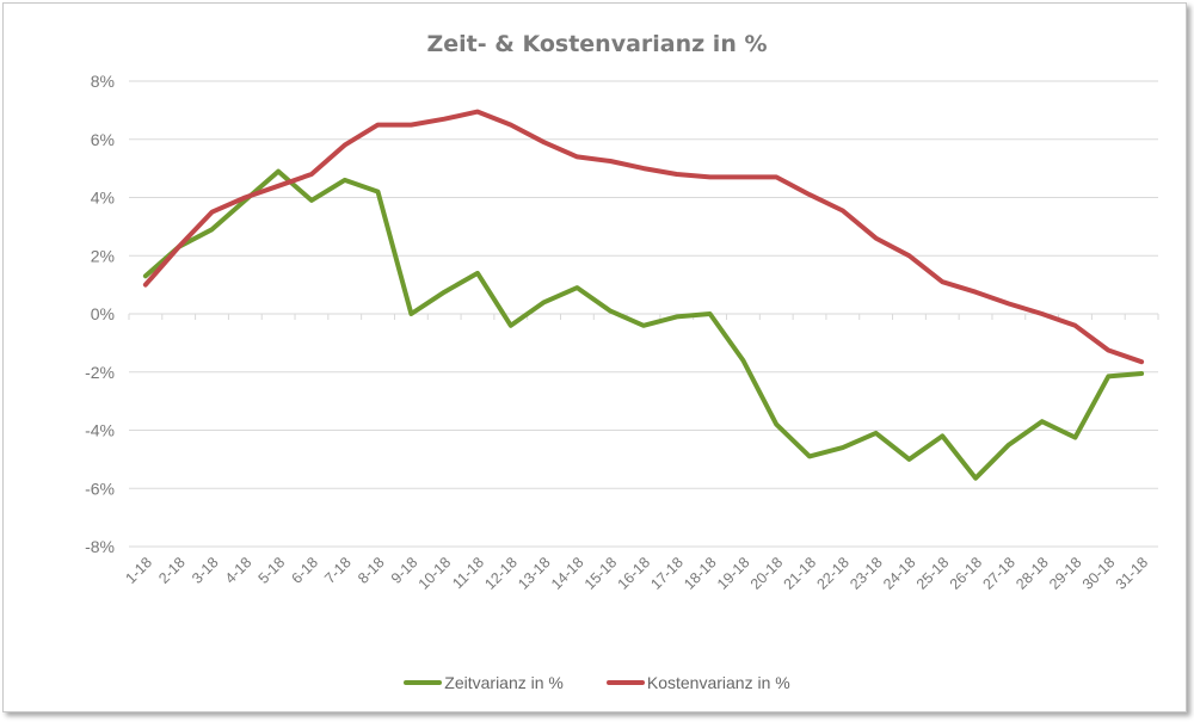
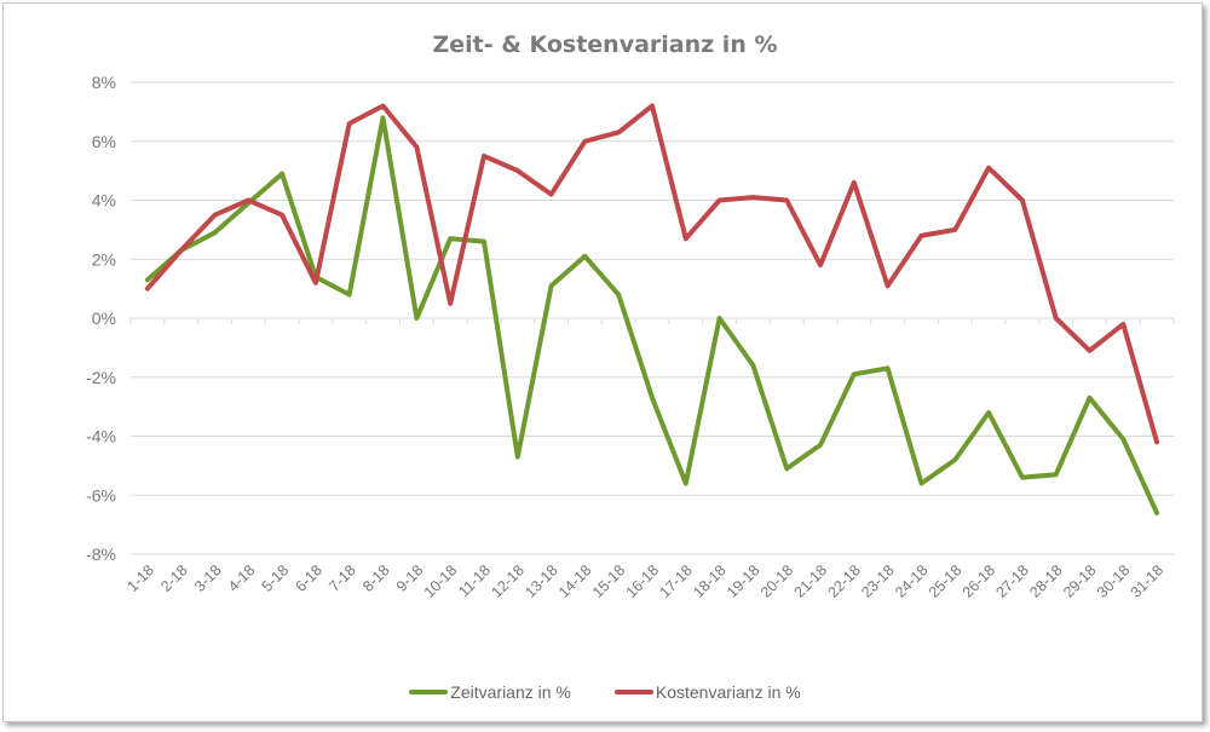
Kostenvarianz in %/5-18: 4.4% -> 3.5%
Zeitvarianz in %/6-18: 3.9% -> 1.4%
Kostenvarianz in %/6-18: 4.8% -> 1.2%
Zeitvarianz in %/7-18: 4.6% -> 0.8%
Kostenvarianz in %/7-18: 5.8% -> 6.6%
Zeitvarianz in %/8-18: 4.2% -> 6.8%
Kostenvarianz in %/8-18: 6.5% -> 7.2%
Kostenvarianz in %/9-18: 6.5% -> 5.8%
Zeitvarianz in %/10-18: 0.8% -> 2.7%
Kostenvarianz in %/10-18: 6.7% -> 0.5%
Zeitvarianz in %/11-18: 1.4% -> 2.6%
Kostenvarianz in %/11-18: 7.0% -> 5.5%
Zeitvarianz in %/12-18: -0.4% -> -4.7%
Kostenvarianz in %/12-18: 6.5% -> 5.0%
Zeitvarianz in %/13-18: 0.4% -> 1.1%
Kostenvarianz in %/13-18: 5.9% -> 4.2%
Zeitvarianz in %/14-18: 0.9% -> 2.1%
Kostenvarianz in %/14-18: 5.4% -> 6.0%
Zeitvarianz in %/15-18: 0.1% -> 0.8%
Kostenvarianz in %/15-18: 5.2% -> 6.3%
Zeitvarianz in %/16-18: -0.4% -> -2.7%
Kostenvarianz in %/16-18: 5.0% -> 7.2%
Zeitvarianz in %/17-18: -0.1% -> -5.6%
Kostenvarianz in %/17-18: 4.8% -> 2.7%
Kostenvarianz in %/18-18: 4.7% -> 4.0%
Kostenvarianz in %/19-18: 4.7% -> 4.1%
Zeitvarianz in %/20-18: -3.8% -> -5.1%
Kostenvarianz in %/20-18: 4.7% -> 4.0%
Zeitvarianz in %/21-18: -4.9% -> -4.3%
Kostenvarianz in %/21-18: 4.1% -> 1.8%
Zeitvarianz in %/22-18: -4.6% -> -1.9%
Kostenvarianz in %/22-18: 3.5% -> 4.6%
Zeitvarianz in %/23-18: -4.1% -> -1.7%
Kostenvarianz in %/23-18: 2.6% -> 1.1%
Zeitvarianz in %/24-18: -5.0% -> -5.6%
Kostenvarianz in %/24-18: 2.0% -> 2.8%
Zeitvarianz in %/25-18: -4.2% -> -4.8%
Kostenvarianz in %/25-18: 1.1% -> 3.0%
Zeitvarianz in %/26-18: -5.7% -> -3.2%
Kostenvarianz in %/26-18: 0.8% -> 5.1%
Zeitvarianz in %/27-18: -4.5% -> -5.4%
Kostenvarianz in %/27-18: 0.3% -> 4.0%
Zeitvarianz in %/28-18: -3.7% -> -5.3%
Zeitvarianz in %/29-18: -4.2% -> -2.7%
Kostenvarianz in %/29-18: -0.4% -> -1.1%
Zeitvarianz in %/30-18: -2.1% -> -4.1%
Kostenvarianz in %/30-18: -1.2% -> -0.2%
Zeitvarianz in %/31-18: -2.0% -> -6.6%
Kostenvarianz in %/31-18: -1.6% -> -4.2%
